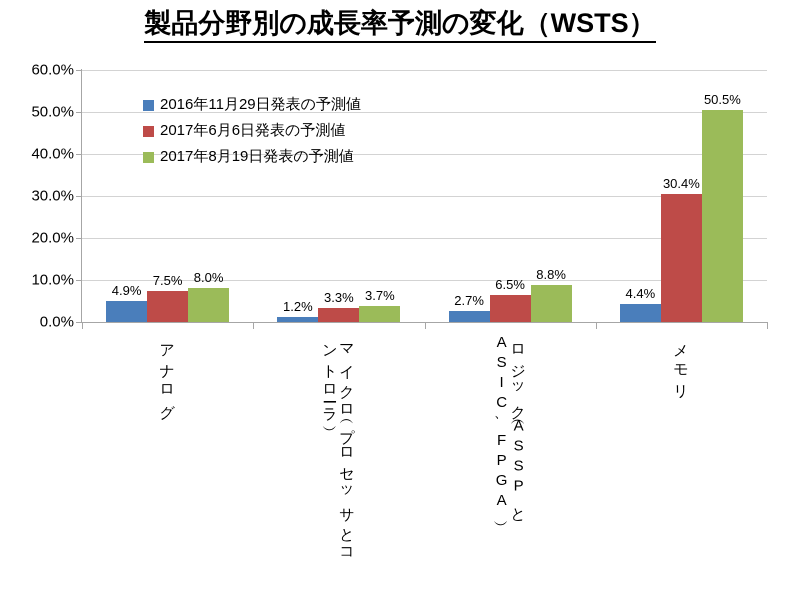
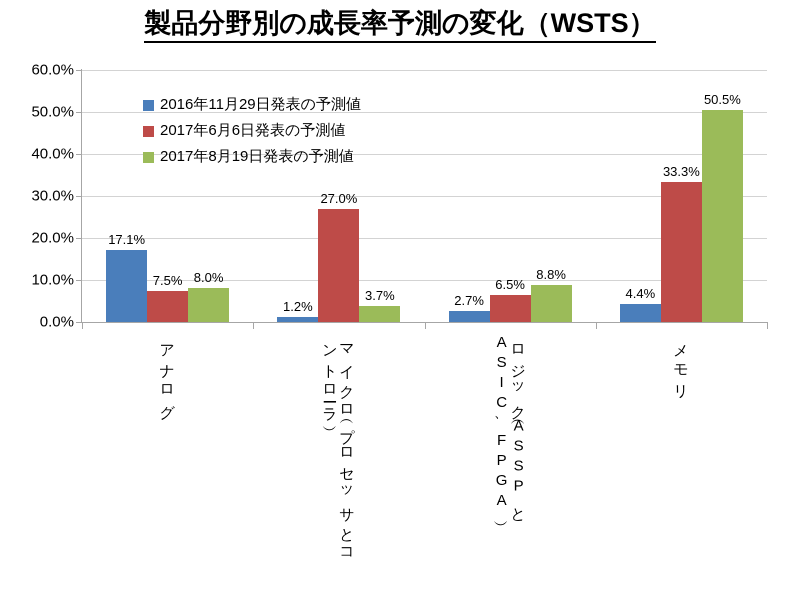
2016年11月29日発表の予測値/アナログ: 4.9% -> 17.1%
2017年6月6日発表の予測値/マイクロ（プロセッサとコントローラ）: 3.3% -> 27.0%
2017年6月6日発表の予測値/メモリ: 30.4% -> 33.3%
